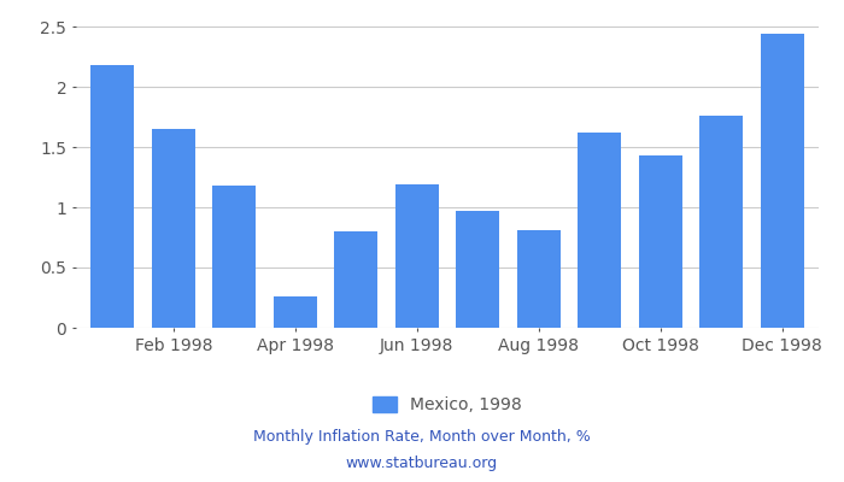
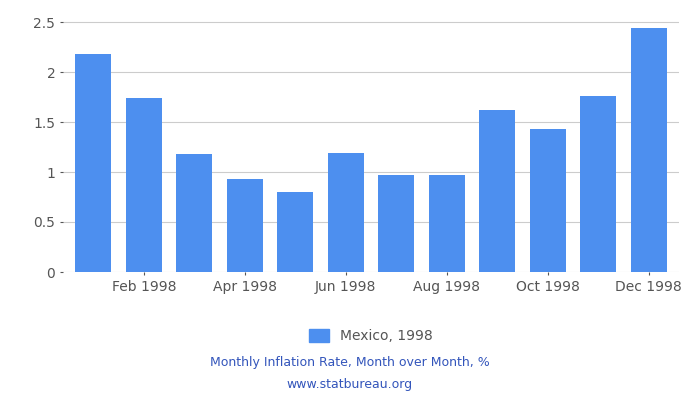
Feb 1998: 1.65 -> 1.74
Apr 1998: 0.26 -> 0.93
Aug 1998: 0.81 -> 0.97
